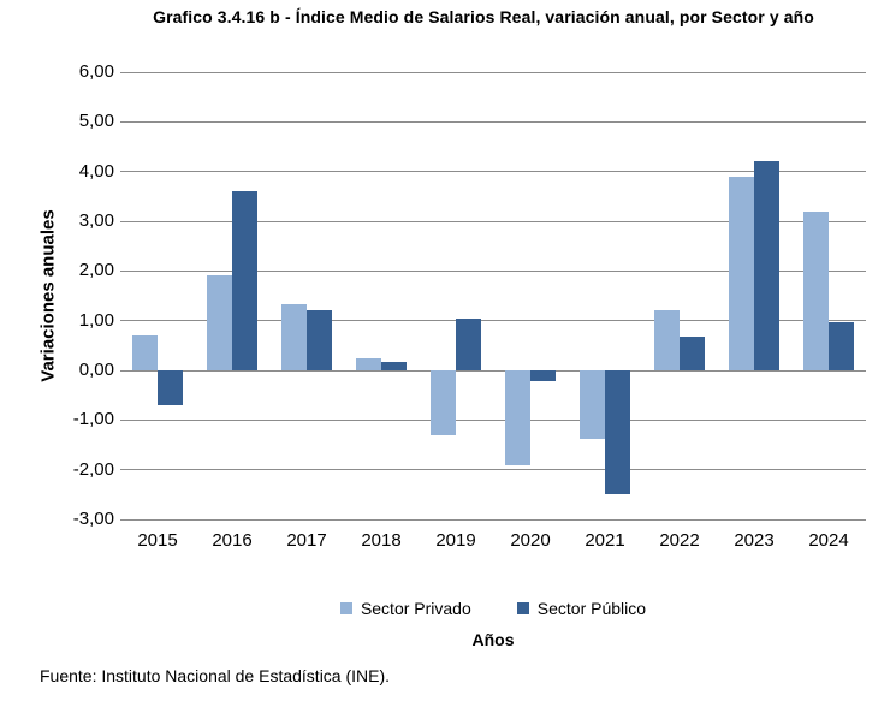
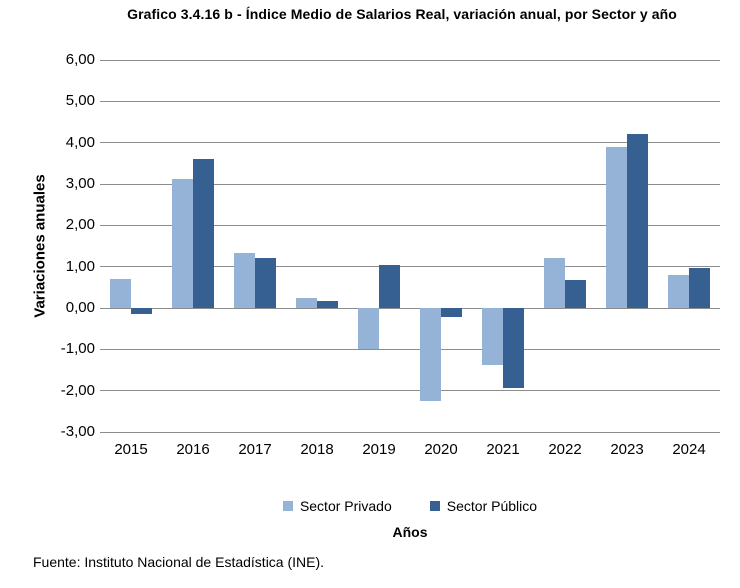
Sector Público/2015: -0,7 -> -0,1
Sector Privado/2016: 1,9 -> 3,1
Sector Privado/2019: -1,3 -> -1,0
Sector Privado/2020: -1,9 -> -2,2
Sector Público/2021: -2,5 -> -1,9
Sector Privado/2024: 3,2 -> 0,8
